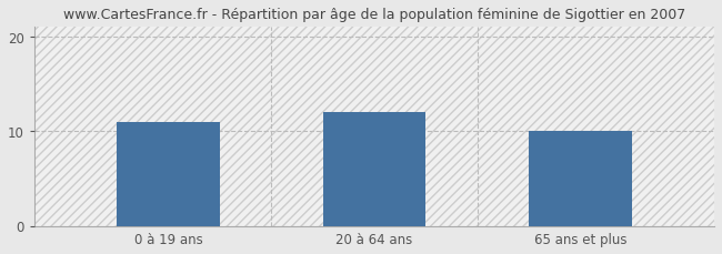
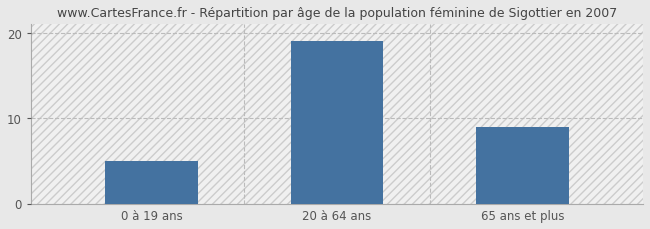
0 à 19 ans: 11 -> 5
20 à 64 ans: 12 -> 19
65 ans et plus: 10 -> 9
